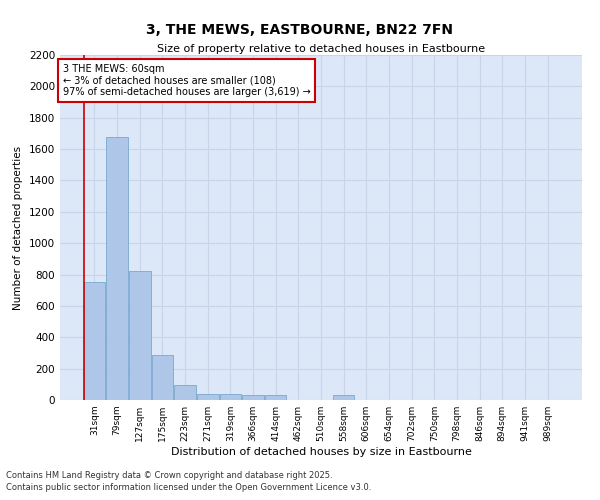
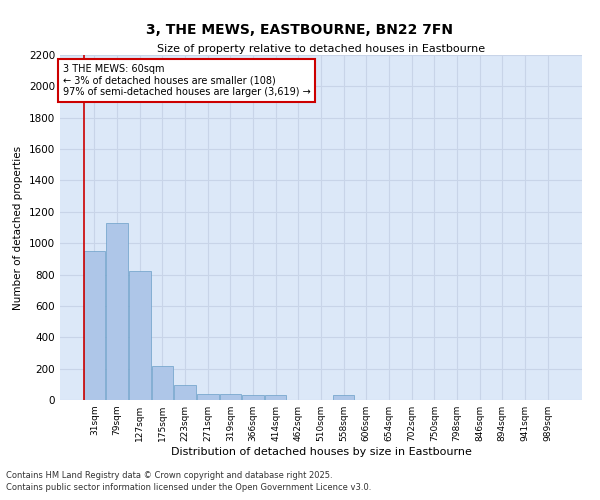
31sqm: 750 -> 950
79sqm: 1680 -> 1130
175sqm: 290 -> 220
